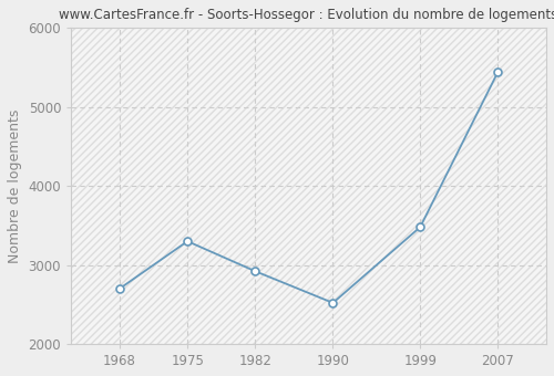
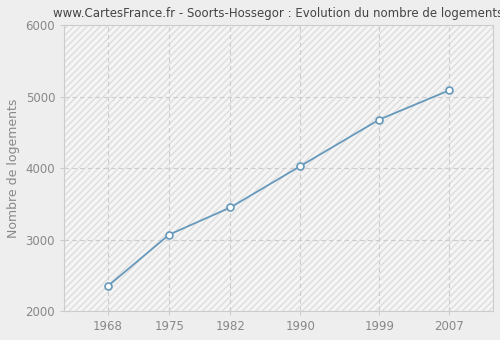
1968: 2700 -> 2350
1975: 3300 -> 3070
1982: 2920 -> 3450
1990: 2520 -> 4030
1999: 3480 -> 4680
2007: 5440 -> 5090
